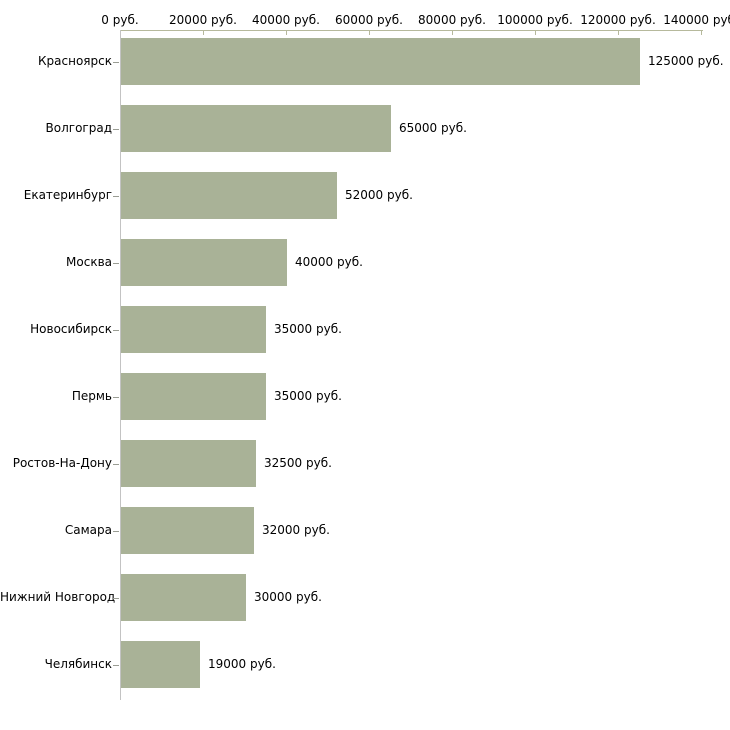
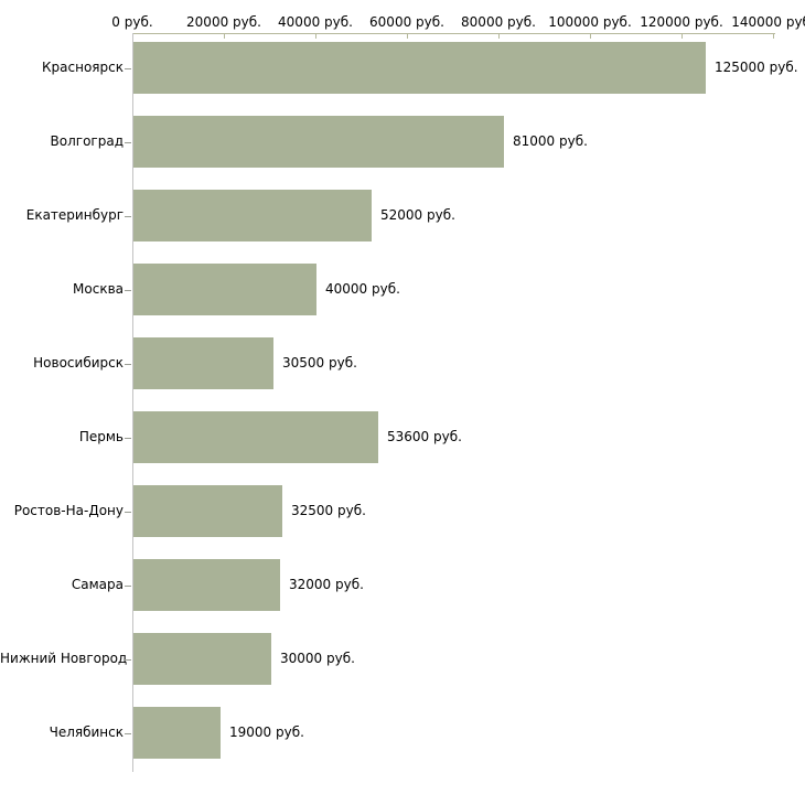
Волгоград: 65000 -> 81000
Новосибирск: 35000 -> 30500
Пермь: 35000 -> 53600
